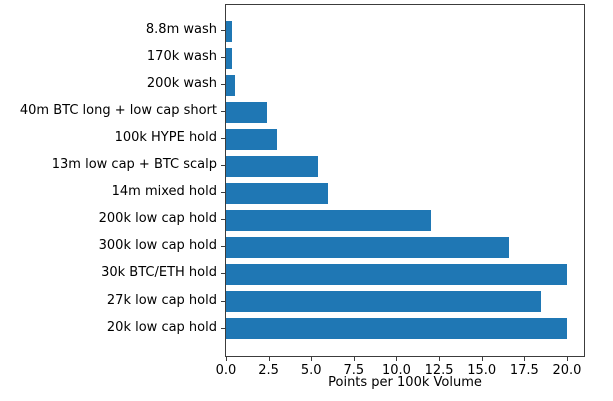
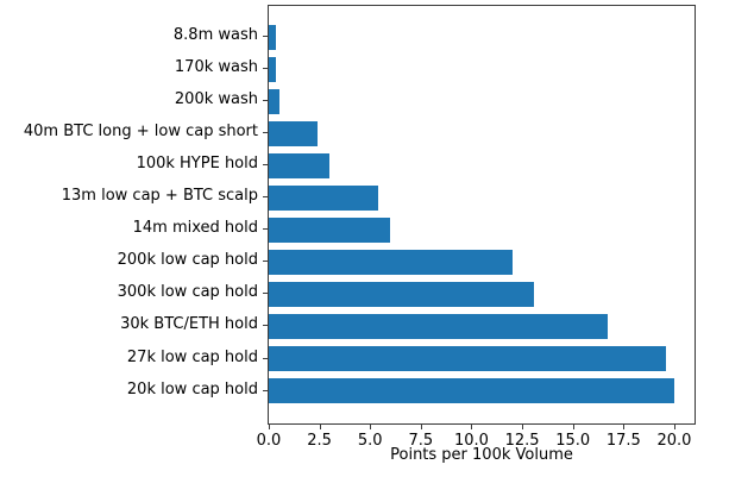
300k low cap hold: 16.6 -> 13.1
30k BTC/ETH hold: 20.0 -> 16.7
27k low cap hold: 18.5 -> 19.6
